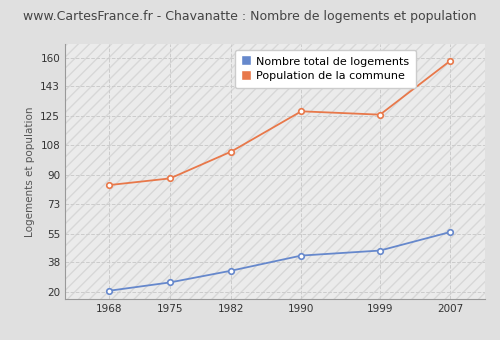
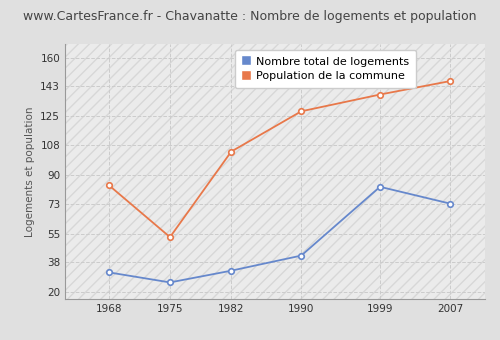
Nombre total de logements/1968: 21 -> 32
Population de la commune/1975: 88 -> 53
Nombre total de logements/1999: 45 -> 83
Population de la commune/1999: 126 -> 138
Nombre total de logements/2007: 56 -> 73
Population de la commune/2007: 158 -> 146
